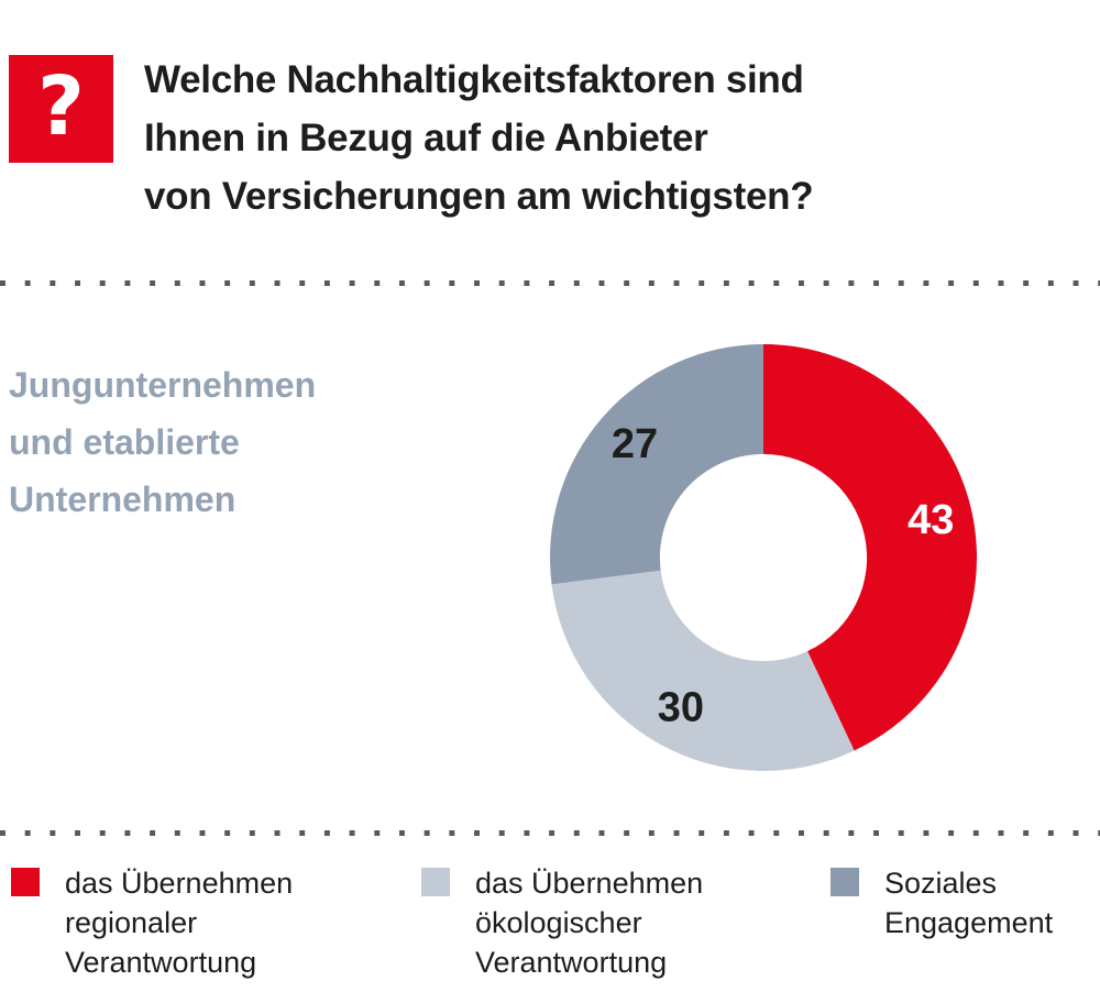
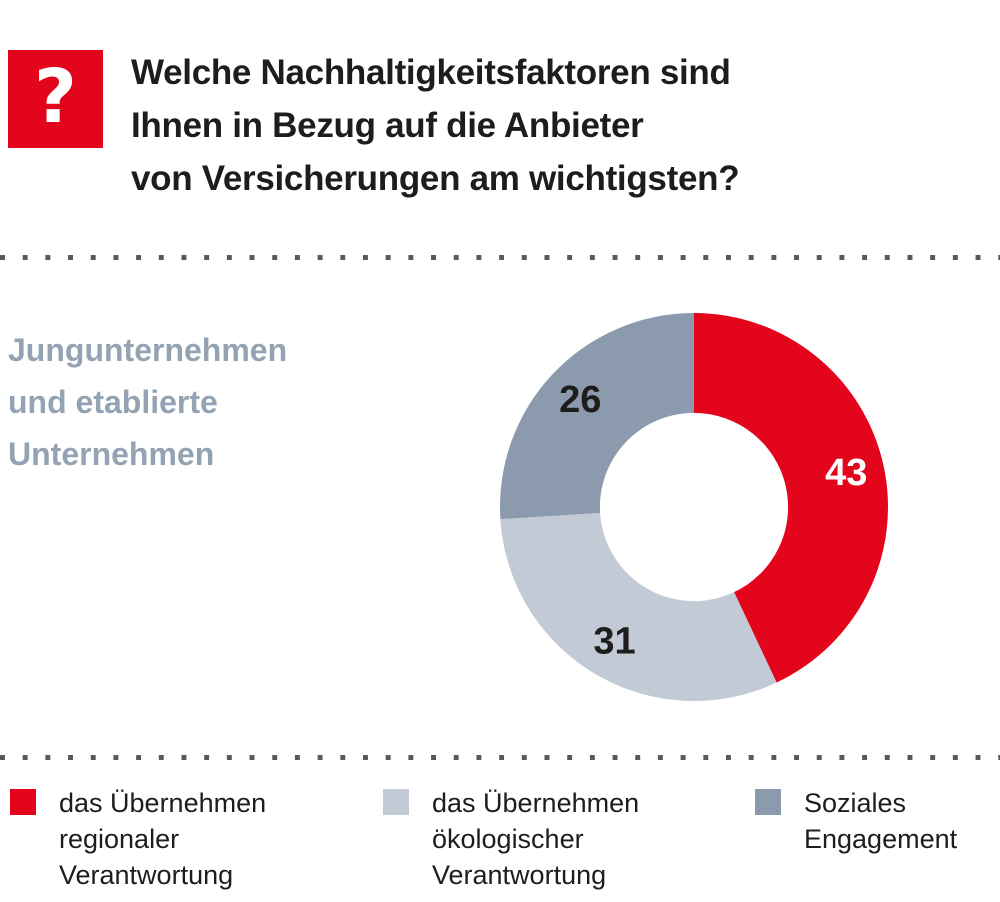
das Übernehmen ökologischer Verantwortung: 30 -> 31
Soziales Engagement: 27 -> 26
